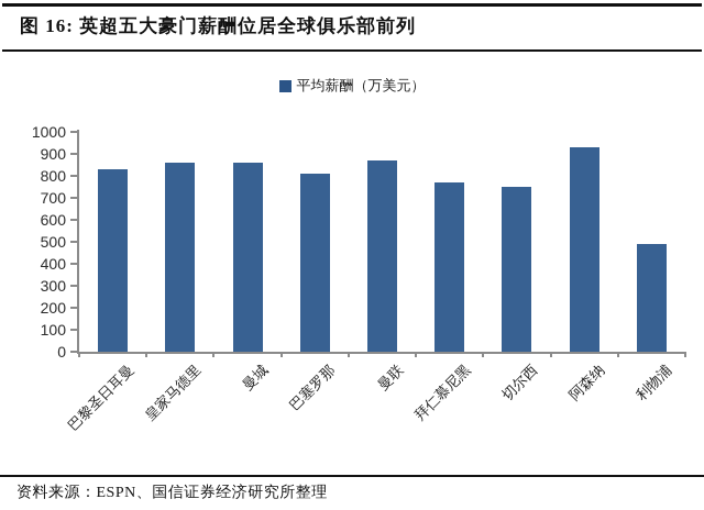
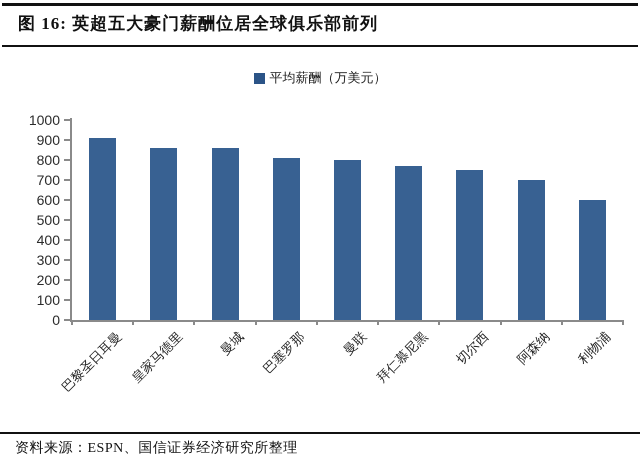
巴黎圣日耳曼: 830 -> 910
曼联: 870 -> 800
阿森纳: 930 -> 700
利物浦: 490 -> 600
